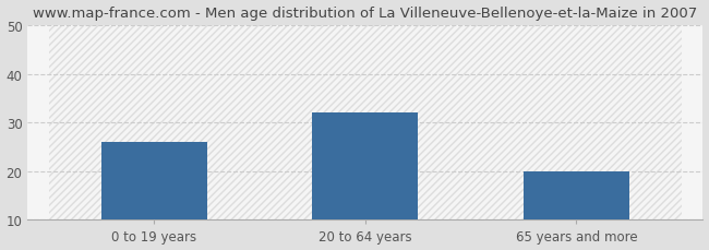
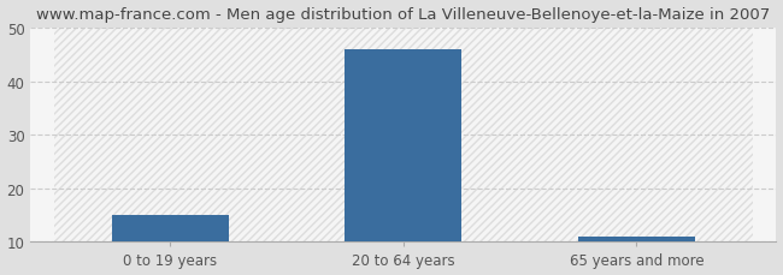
0 to 19 years: 26 -> 15
20 to 64 years: 32 -> 46
65 years and more: 20 -> 11
